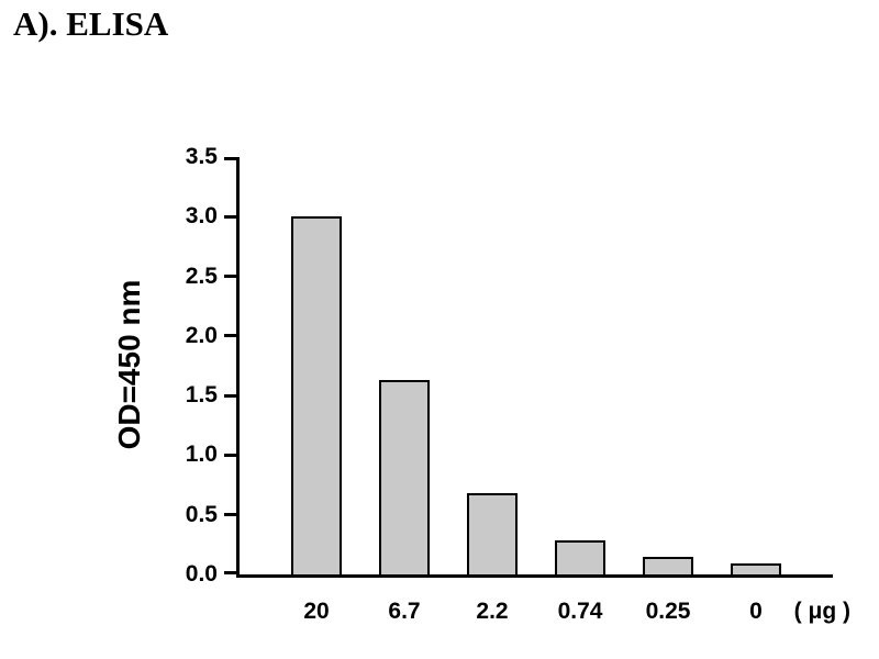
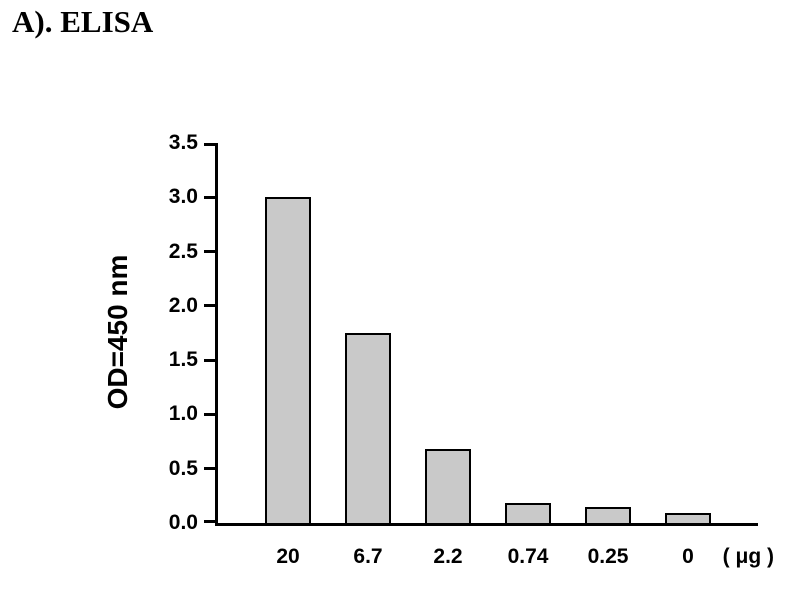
6.7: 1.63 -> 1.75
0.74: 0.29 -> 0.18
